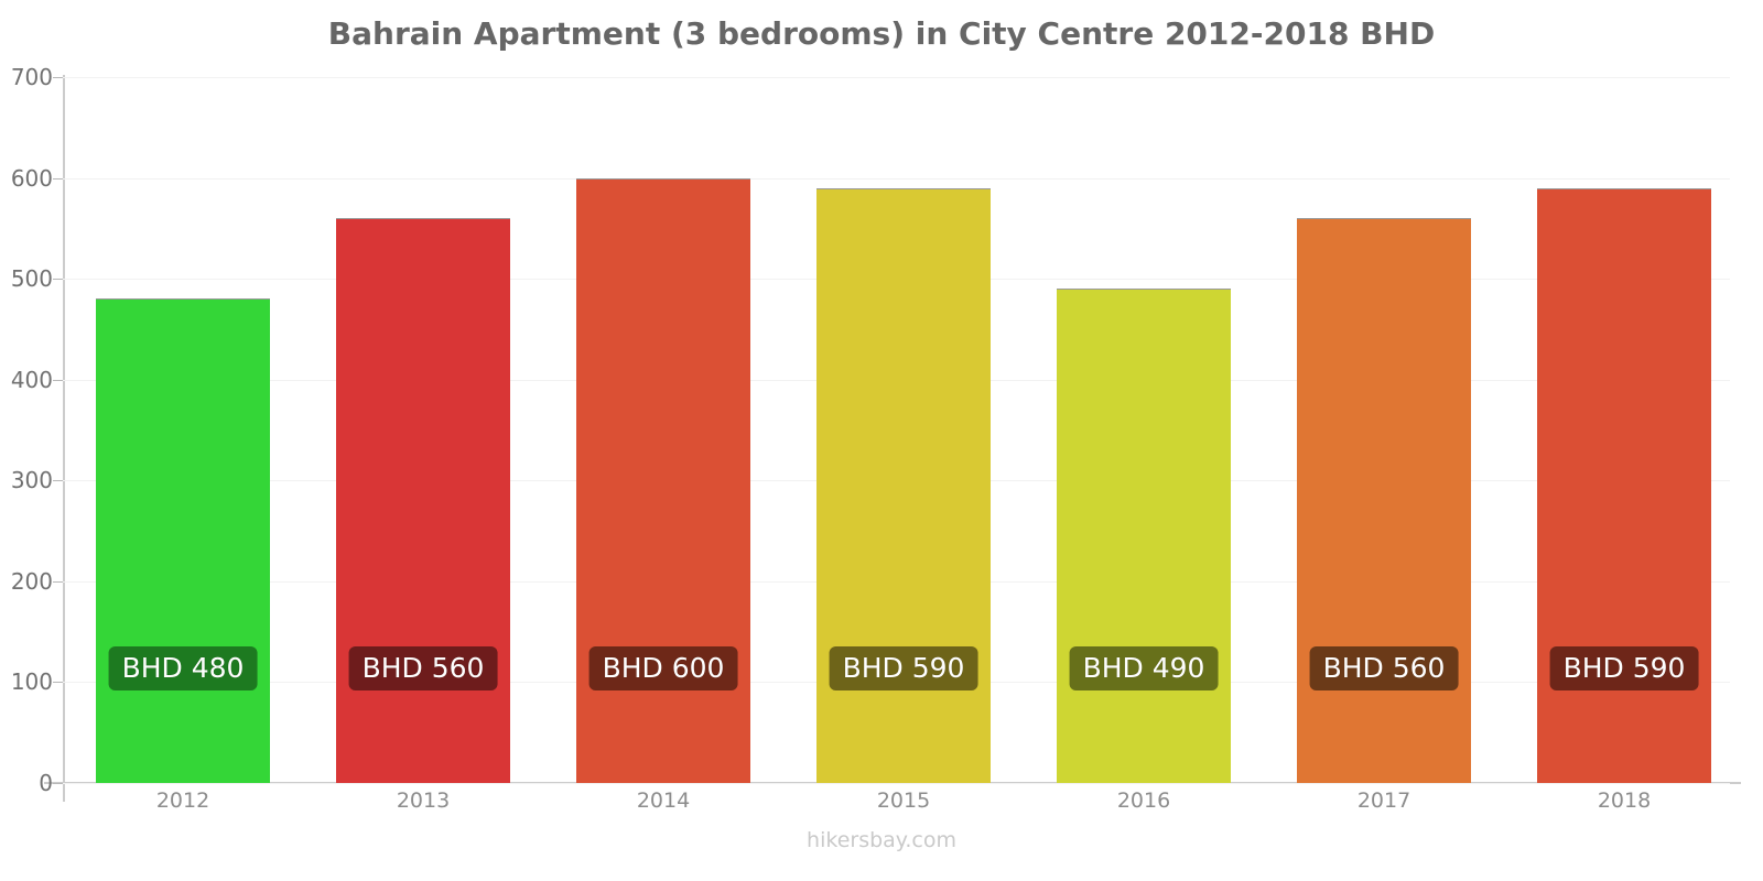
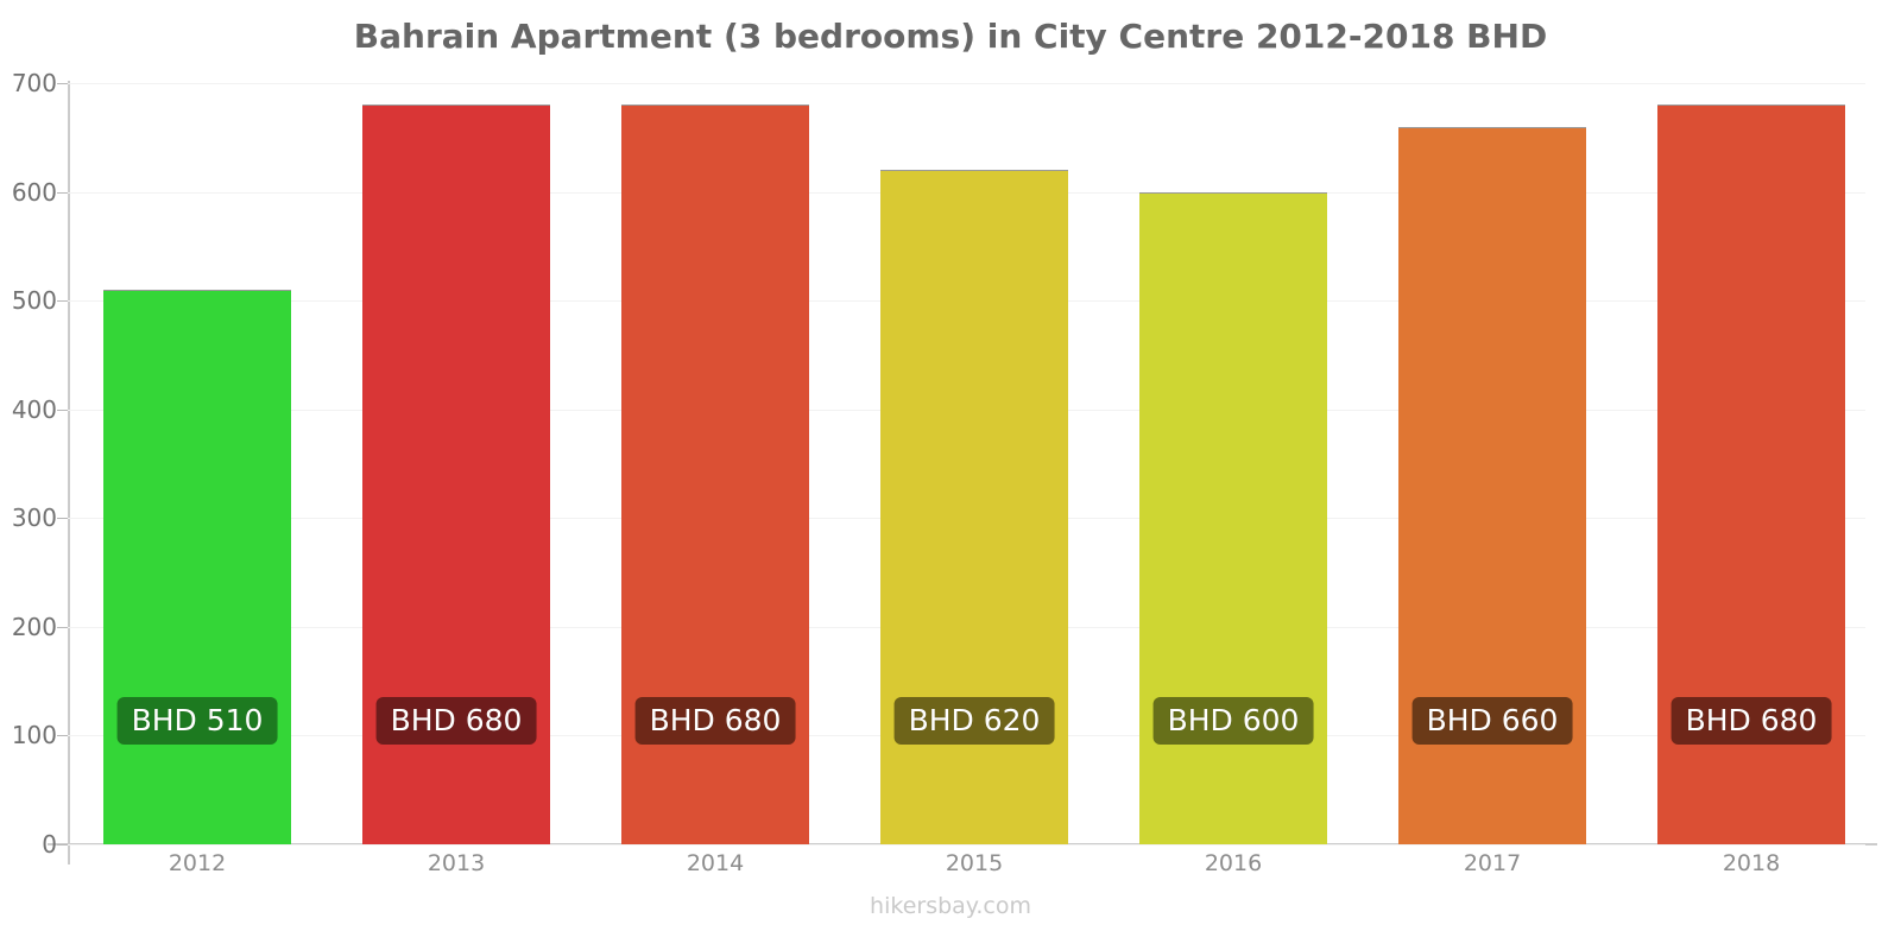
2012: 480 -> 510
2013: 560 -> 680
2014: 600 -> 680
2015: 590 -> 620
2016: 490 -> 600
2017: 560 -> 660
2018: 590 -> 680
